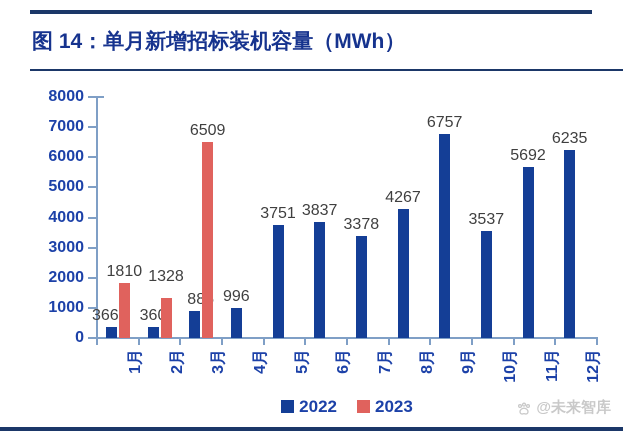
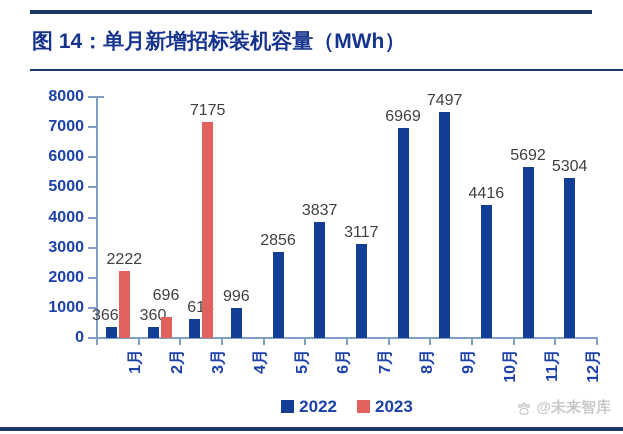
2023/1月: 1810 -> 2222
2023/2月: 1328 -> 696
2022/3月: 886 -> 618
2023/3月: 6509 -> 7175
2022/5月: 3751 -> 2856
2022/7月: 3378 -> 3117
2022/8月: 4267 -> 6969
2022/9月: 6757 -> 7497
2022/10月: 3537 -> 4416
2022/12月: 6235 -> 5304
